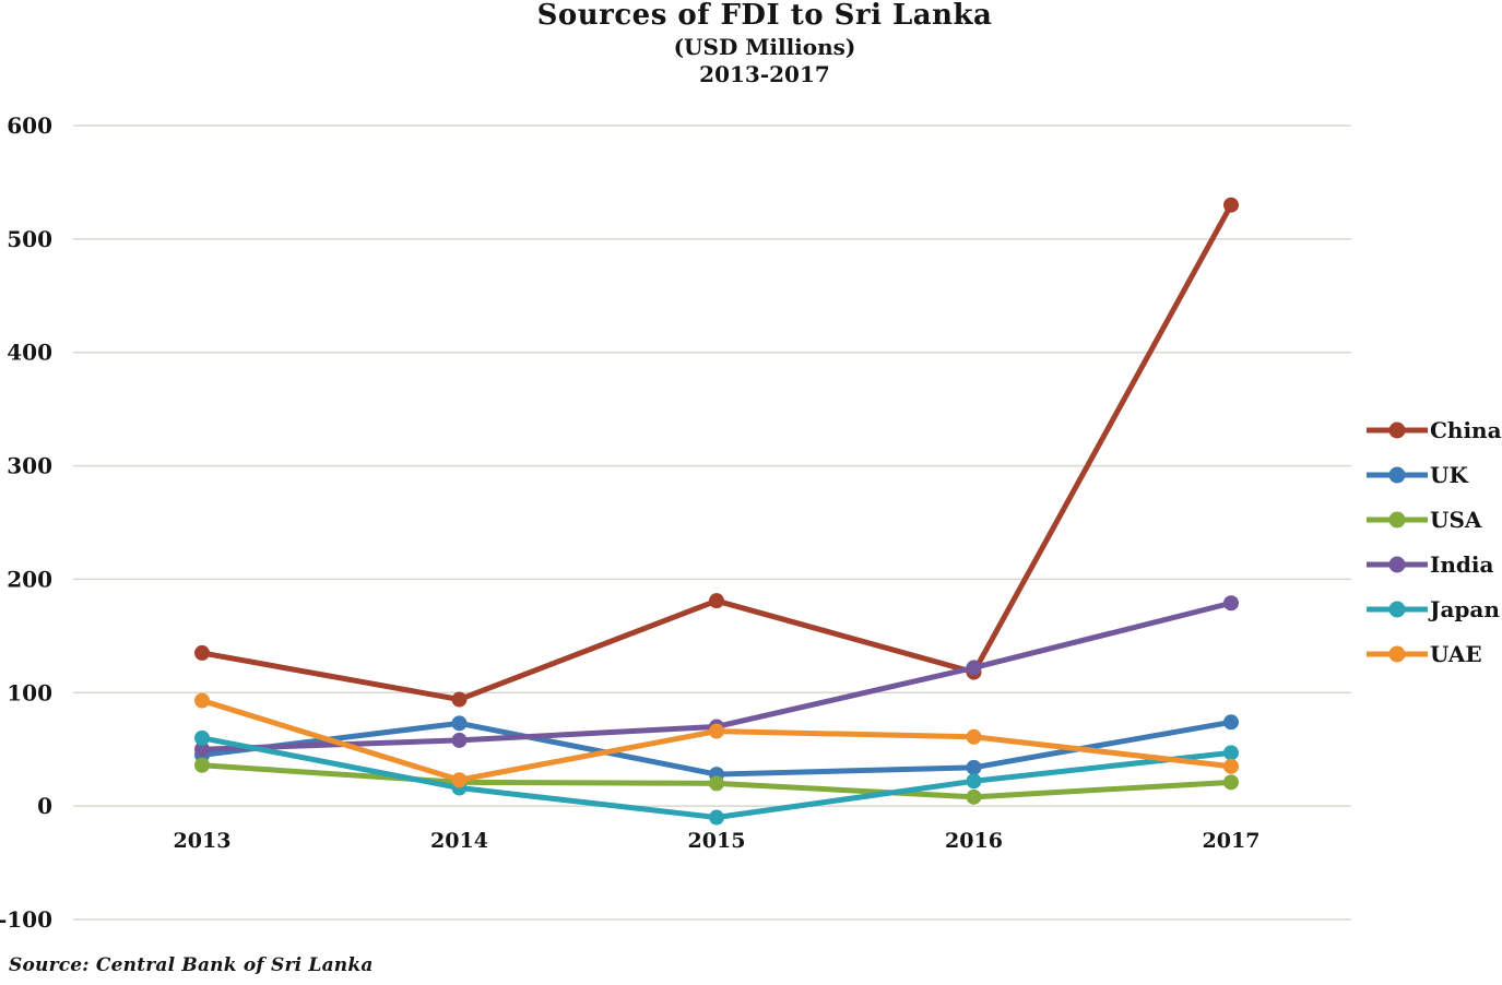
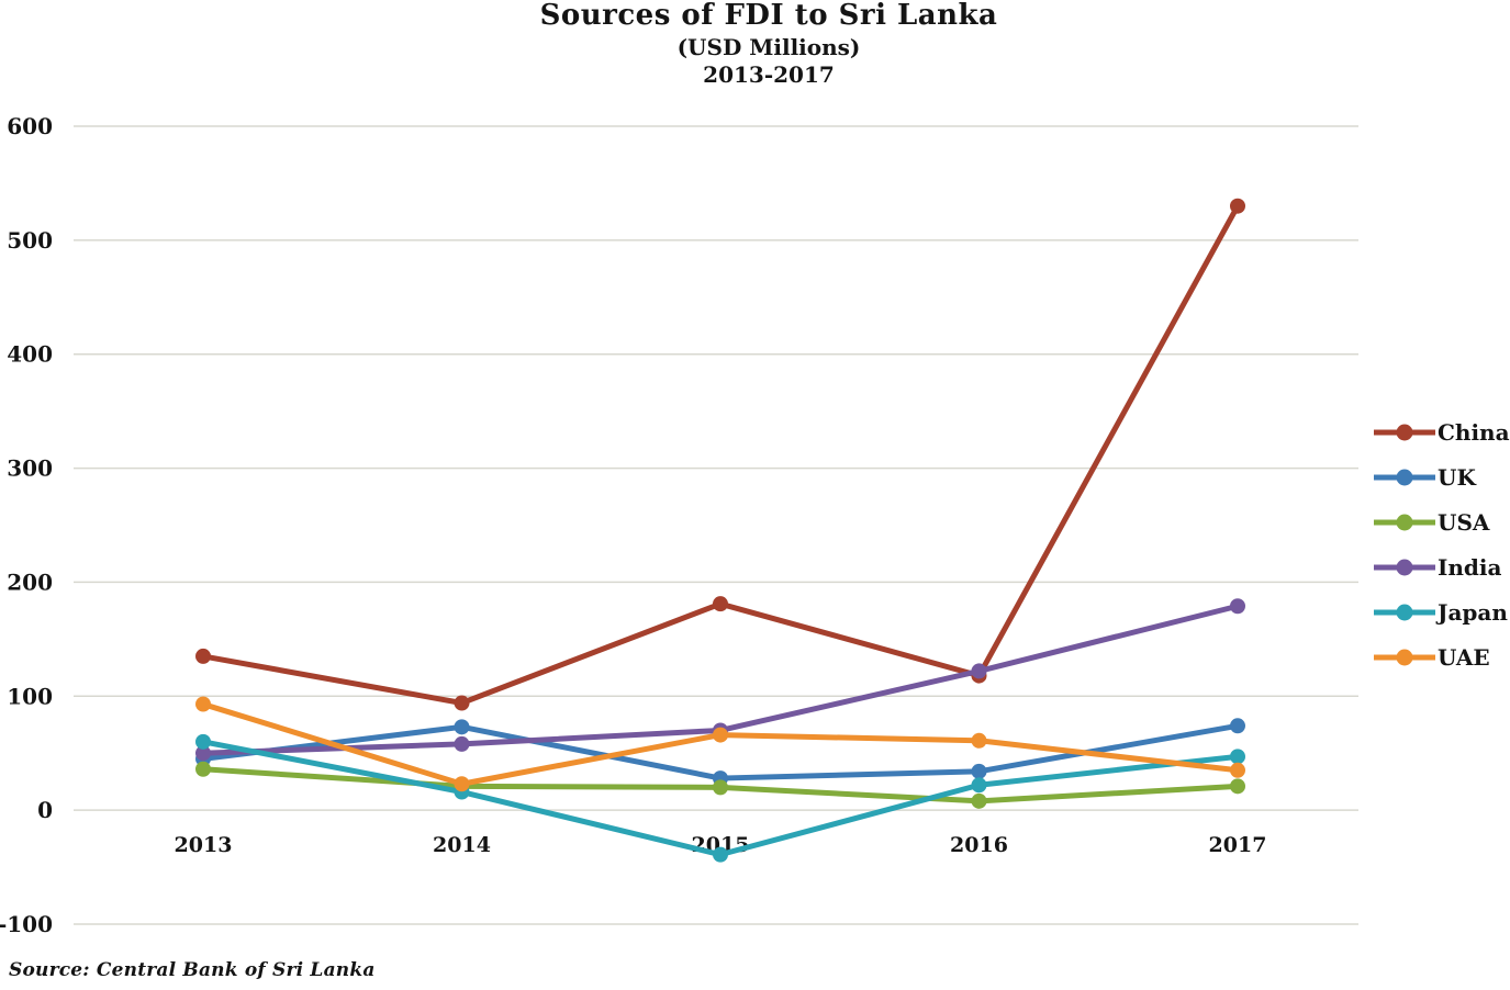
Japan/2015: -10 -> -39
